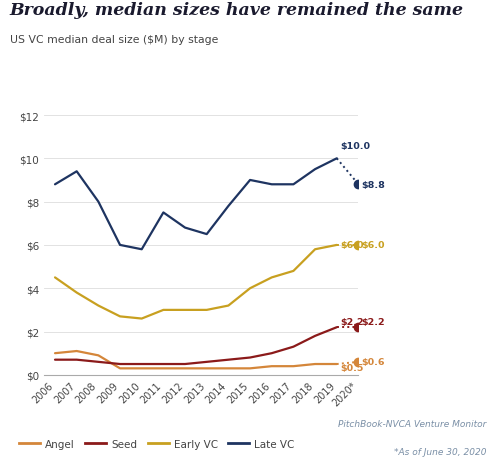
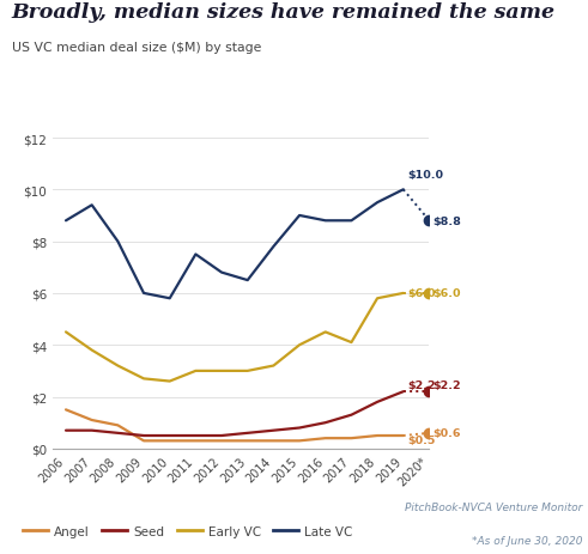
Angel/2006: $1.0 -> $1.5
Early VC/2017: $4.8 -> $4.1
